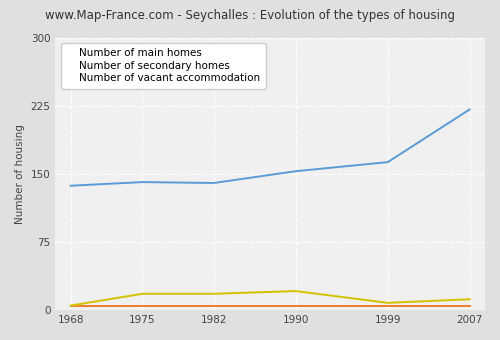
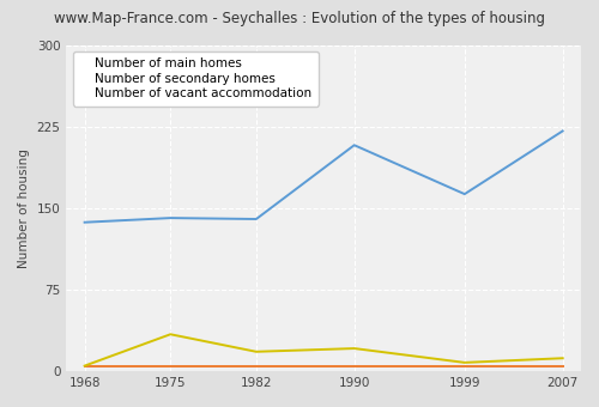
Number of vacant accommodation/1975: 18 -> 34
Number of main homes/1990: 153 -> 208
